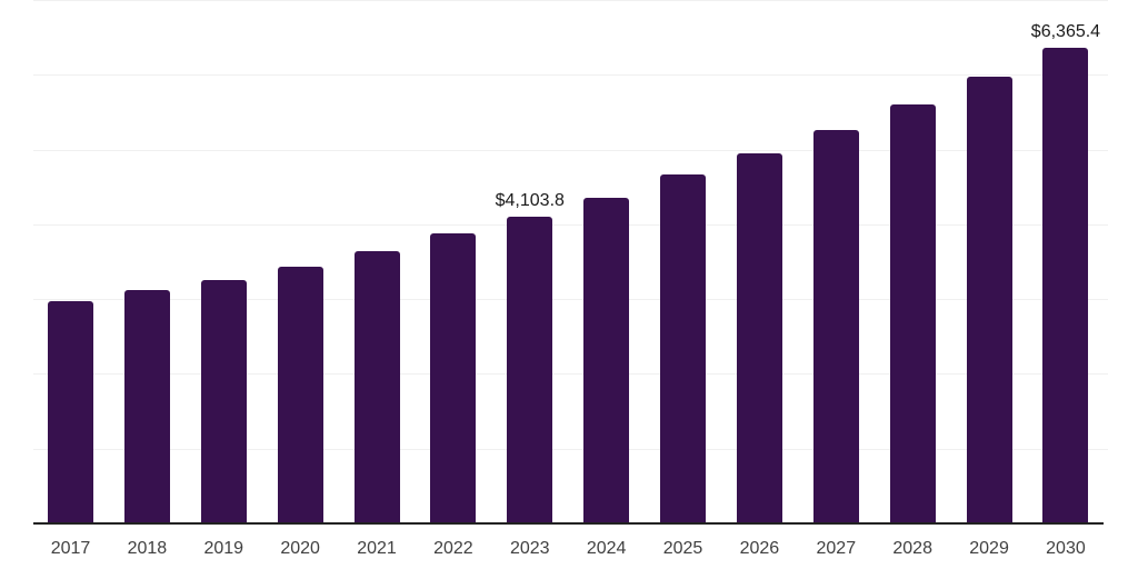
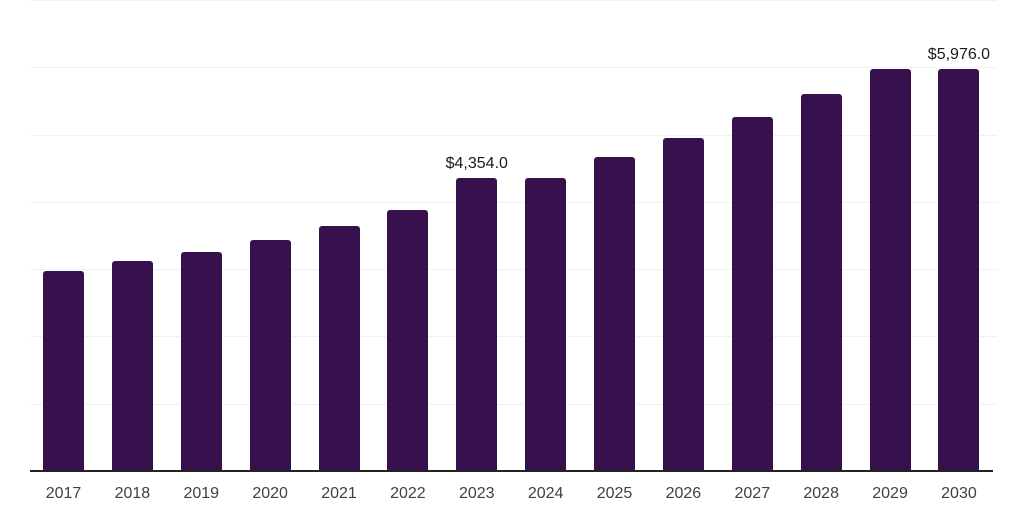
2023: $4,103.8 -> $4,354.0
2030: $6,365.4 -> $5,976.0
